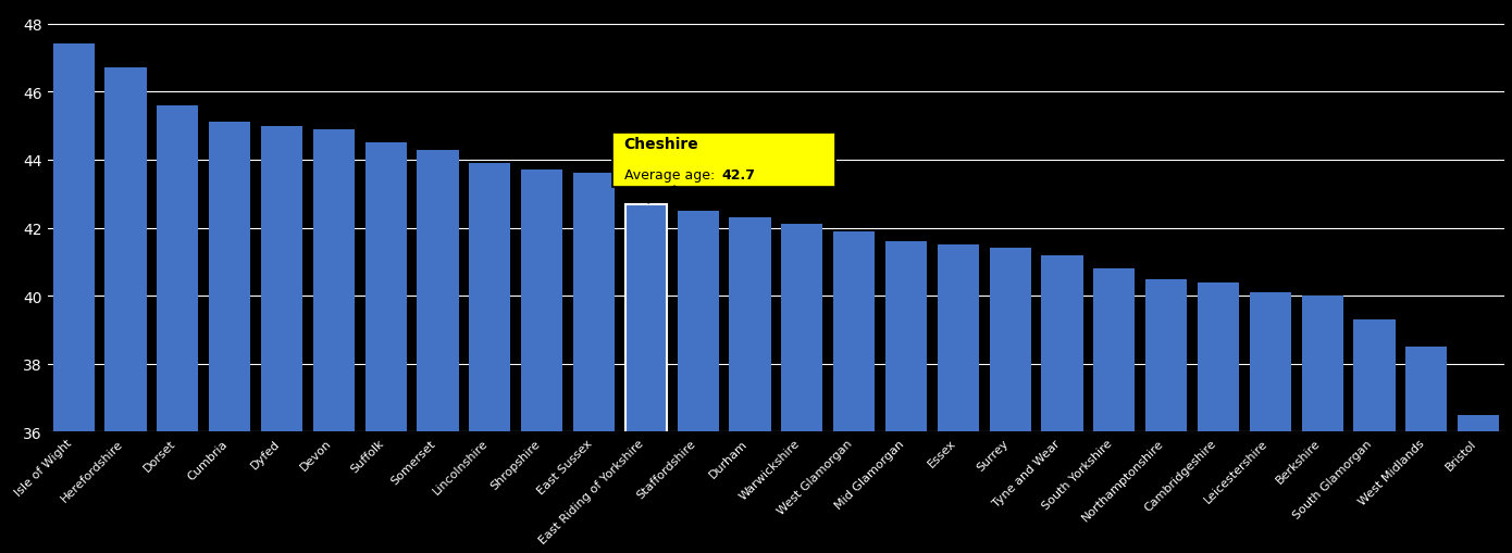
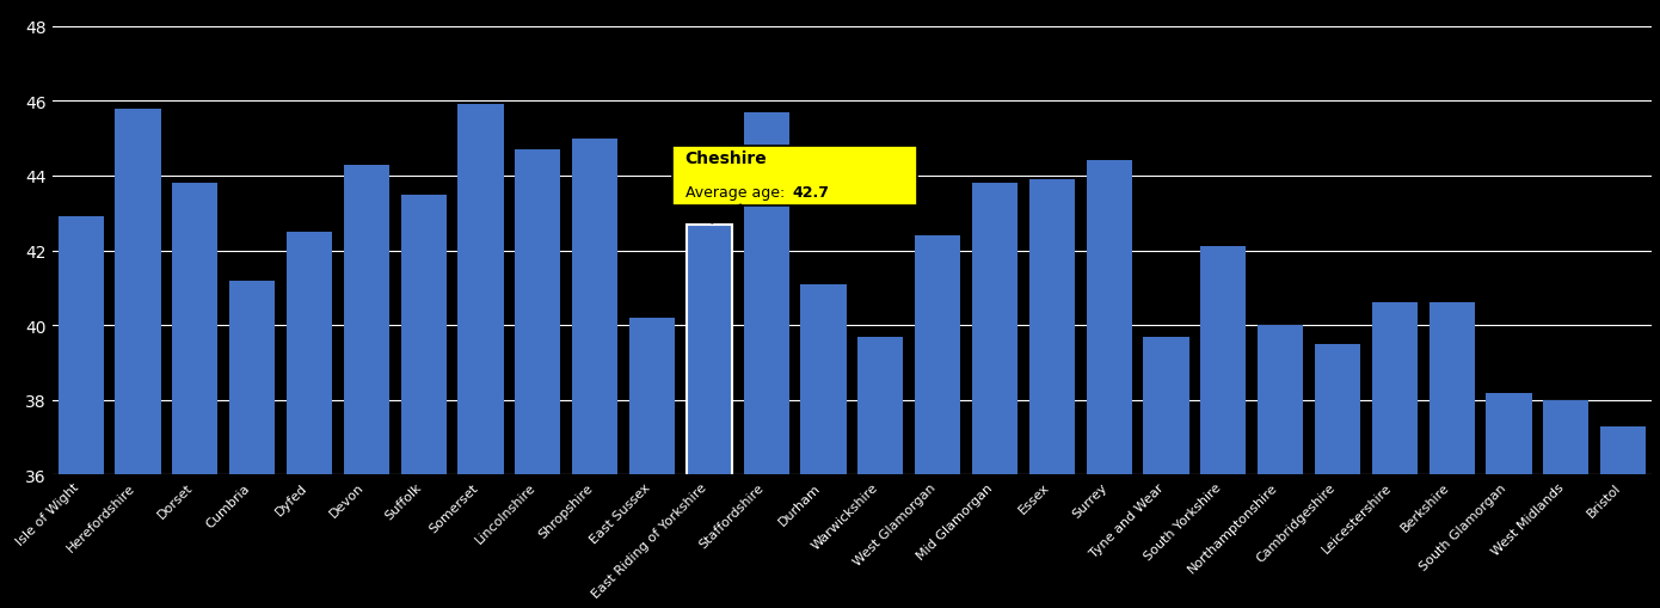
Isle of Wight: 47.4 -> 42.9
Herefordshire: 46.7 -> 45.8
Dorset: 45.6 -> 43.8
Cumbria: 45.1 -> 41.2
Dyfed: 45.0 -> 42.5
Devon: 44.9 -> 44.3
Suffolk: 44.5 -> 43.5
Somerset: 44.3 -> 45.9
Lincolnshire: 43.9 -> 44.7
Shropshire: 43.7 -> 45.0
East Sussex: 43.6 -> 40.2
Staffordshire: 42.5 -> 45.7
Durham: 42.3 -> 41.1
Warwickshire: 42.1 -> 39.7
West Glamorgan: 41.9 -> 42.4
Mid Glamorgan: 41.6 -> 43.8
Essex: 41.5 -> 43.9
Surrey: 41.4 -> 44.4
Tyne and Wear: 41.2 -> 39.7
South Yorkshire: 40.8 -> 42.1
Northamptonshire: 40.5 -> 40.0
Cambridgeshire: 40.4 -> 39.5
Leicestershire: 40.1 -> 40.6
Berkshire: 40.0 -> 40.6
South Glamorgan: 39.3 -> 38.2
West Midlands: 38.5 -> 38.0
Bristol: 36.5 -> 37.3
